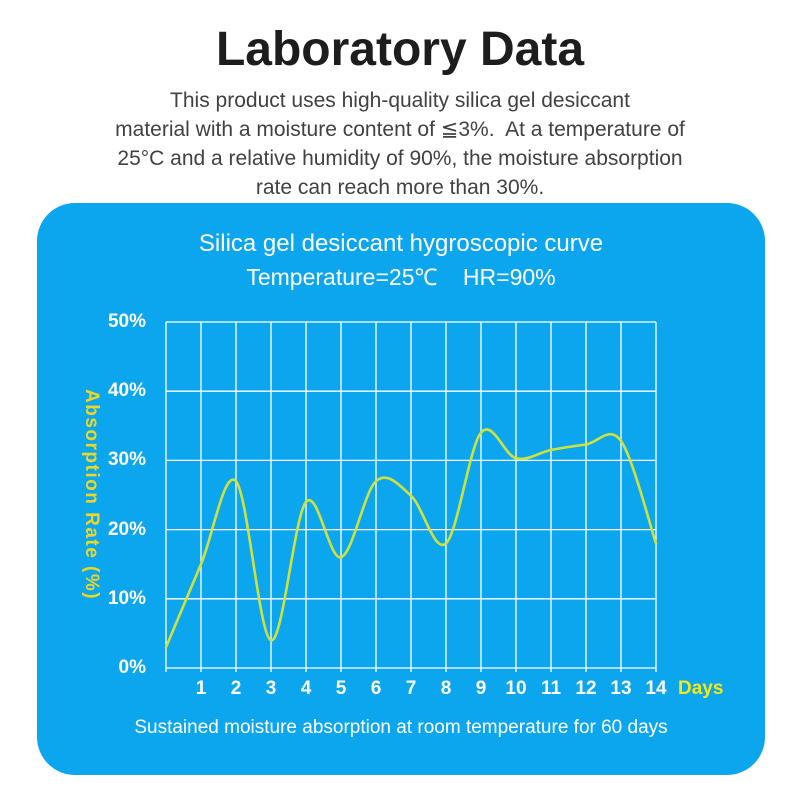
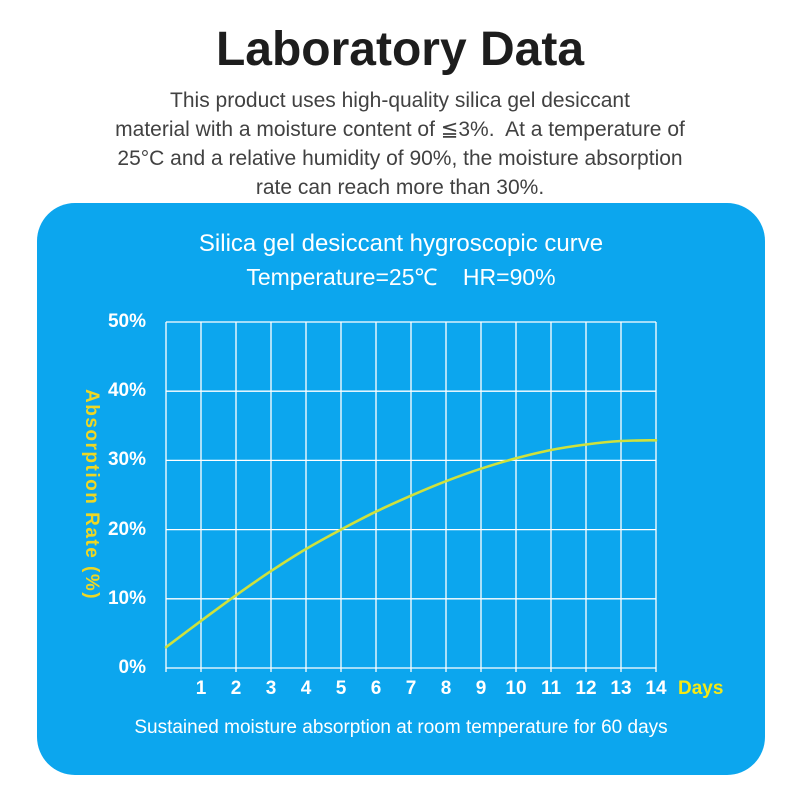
1: 15% -> 7%
2: 27% -> 10%
3: 4% -> 14%
4: 24% -> 17%
5: 16% -> 20%
6: 27% -> 23%
8: 18% -> 27%
9: 34% -> 29%
14: 18% -> 33%
